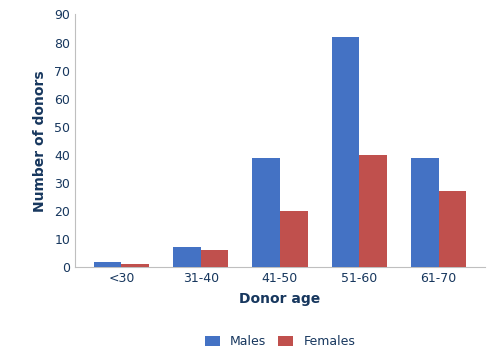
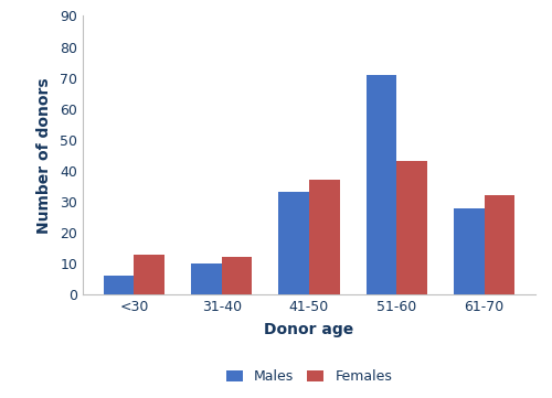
Males/<30: 2 -> 6
Females/<30: 1 -> 13
Males/31-40: 7 -> 10
Females/31-40: 6 -> 12
Males/41-50: 39 -> 33
Females/41-50: 20 -> 37
Males/51-60: 82 -> 71
Females/51-60: 40 -> 43
Males/61-70: 39 -> 28
Females/61-70: 27 -> 32
